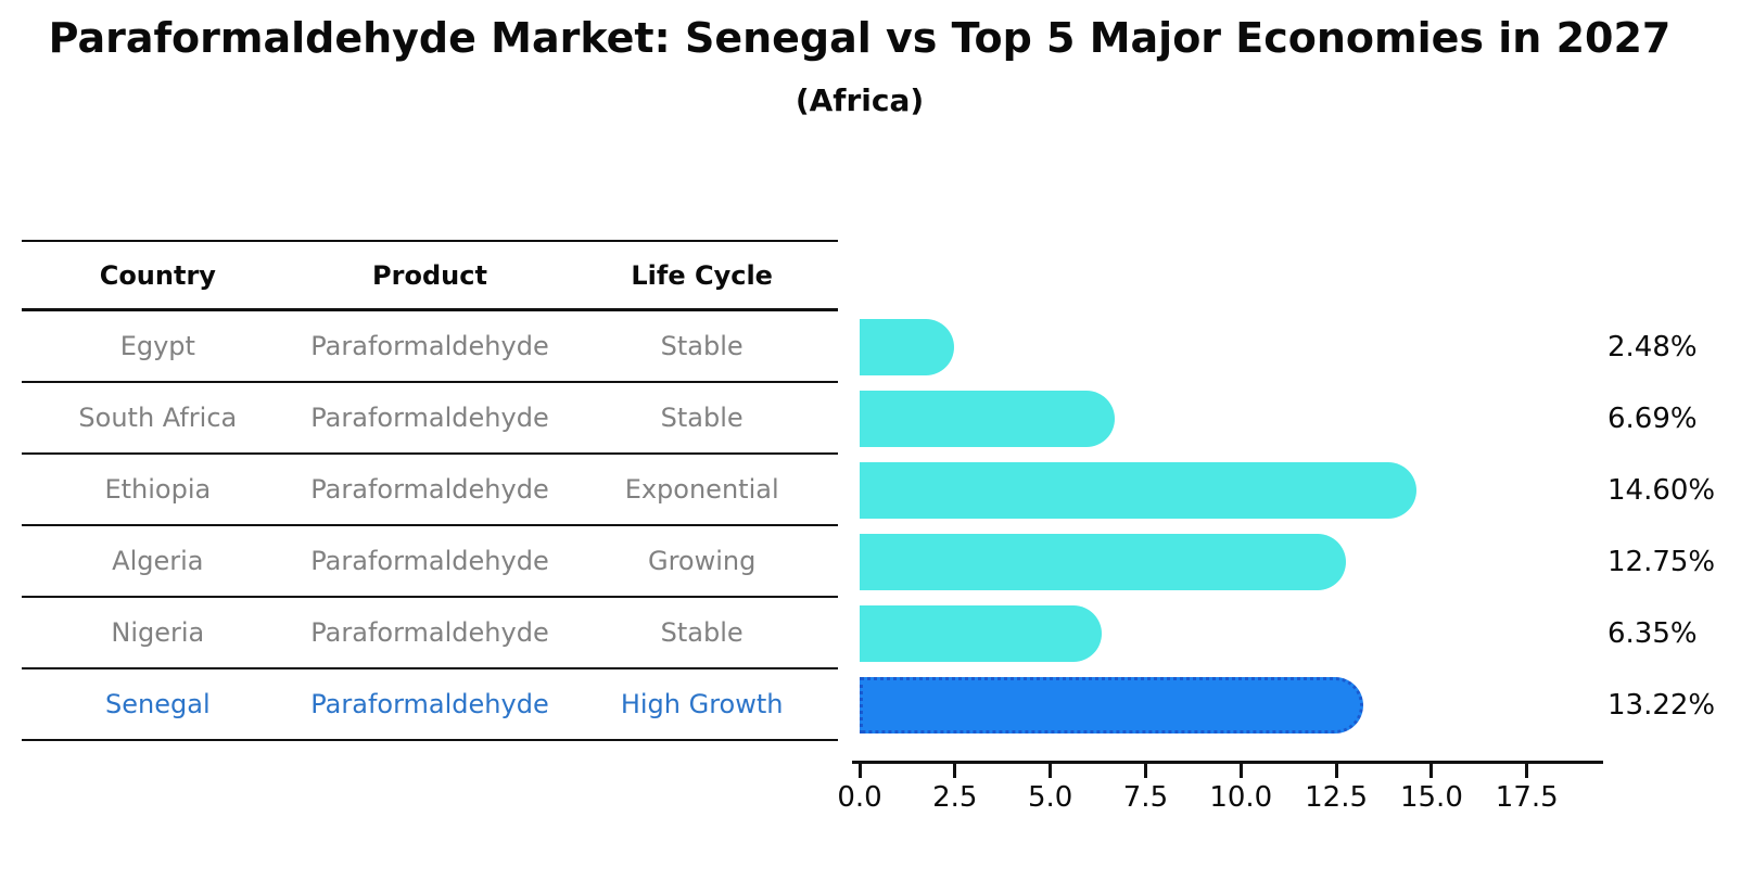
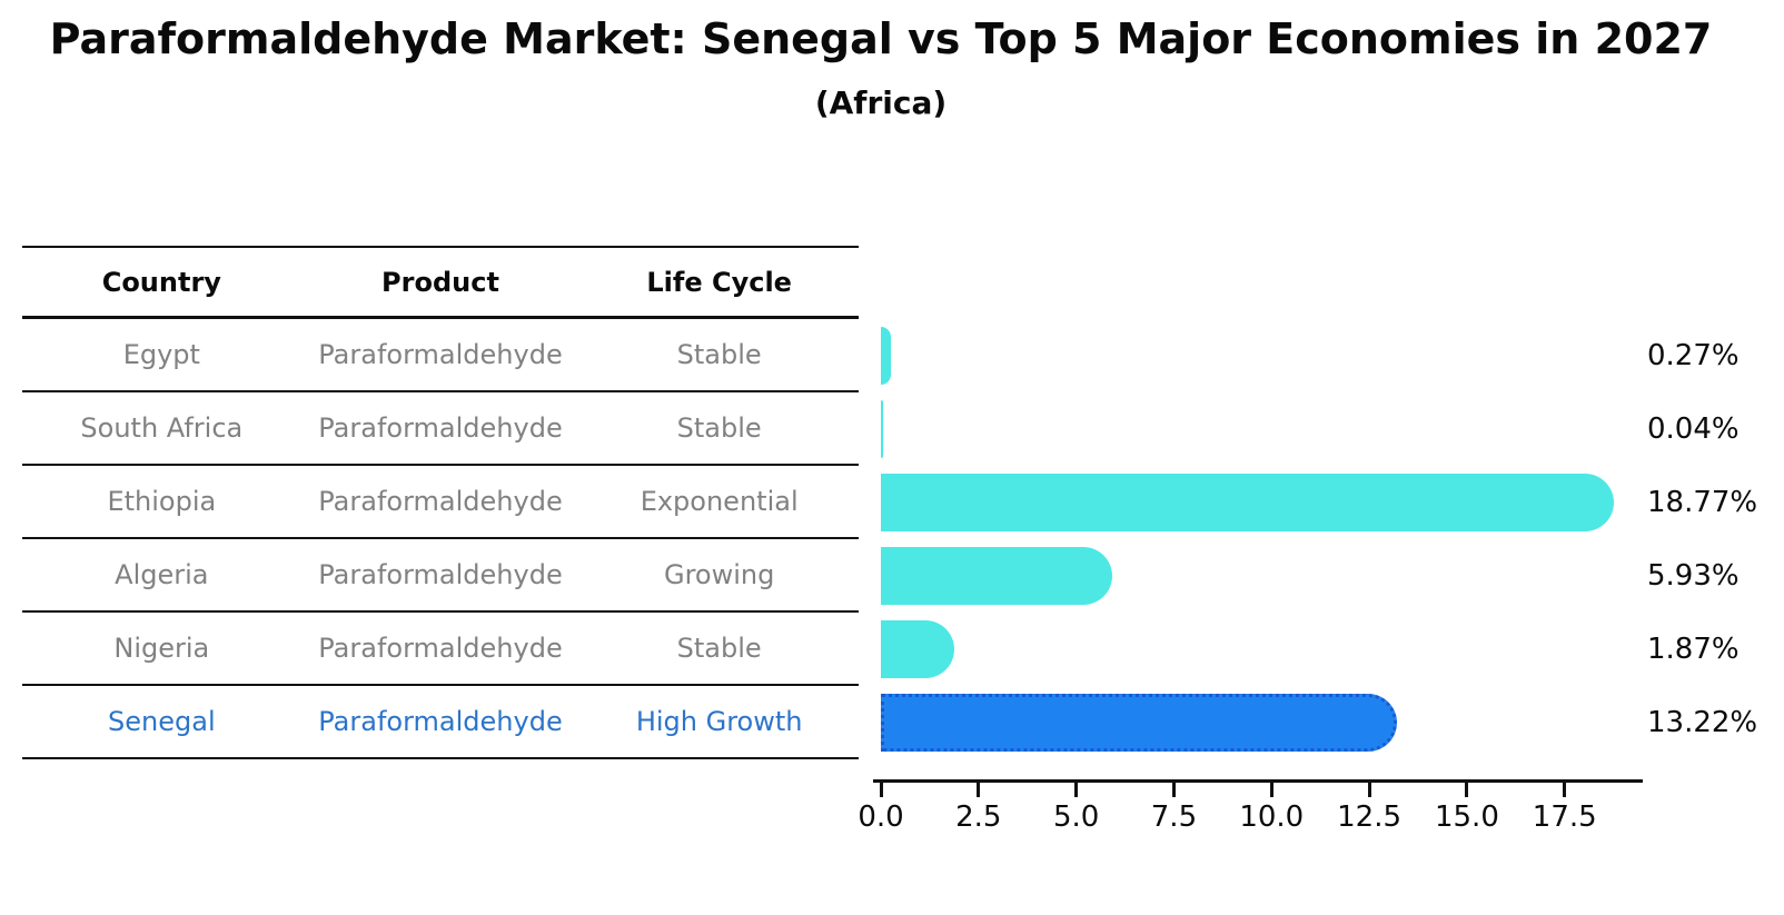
Egypt: 2.48% -> 0.27%
South Africa: 6.69% -> 0.04%
Ethiopia: 14.60% -> 18.77%
Algeria: 12.75% -> 5.93%
Nigeria: 6.35% -> 1.87%
